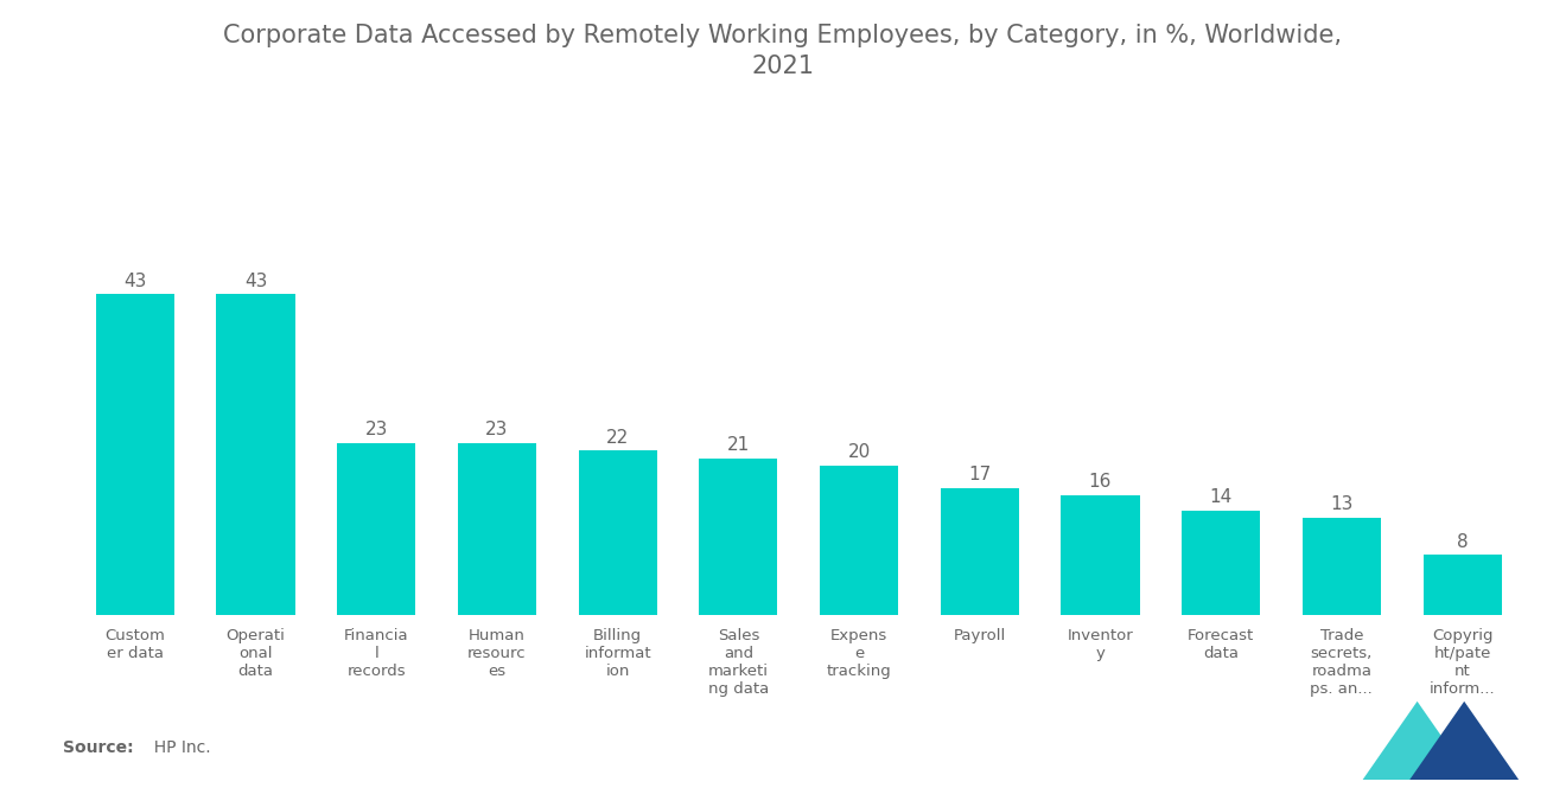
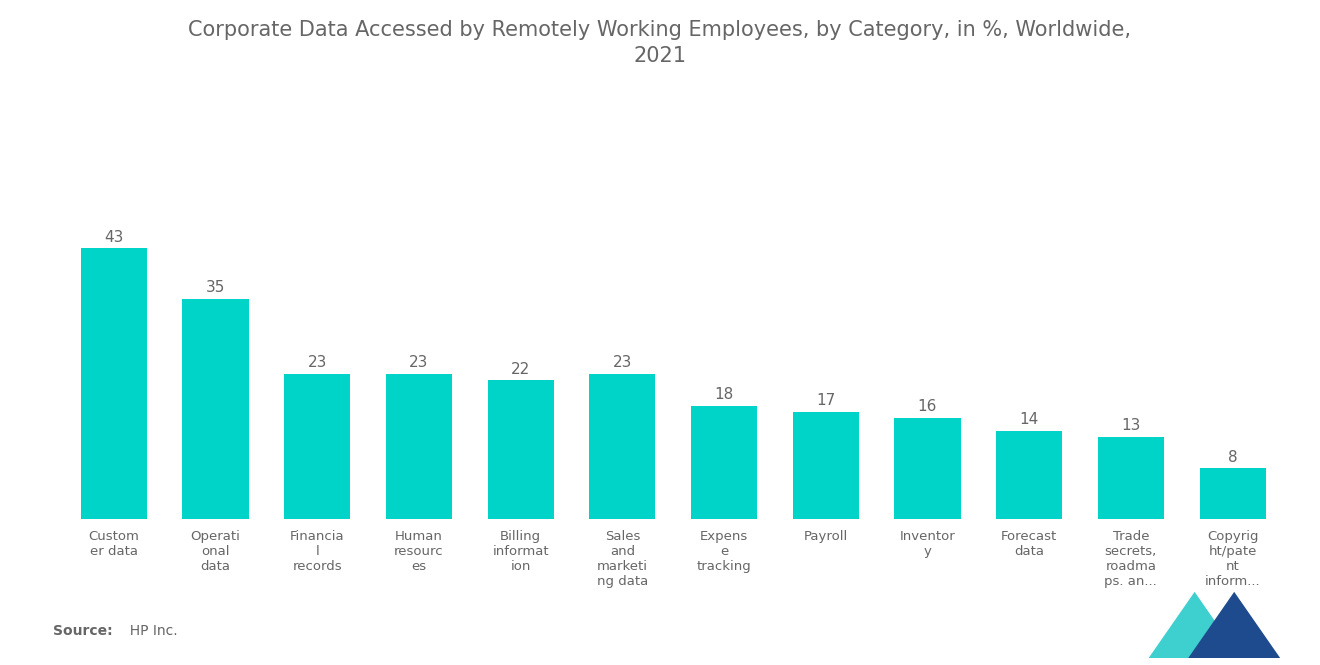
Operati onal data: 43 -> 35
Sales and marketi ng data: 21 -> 23
Expens e tracking: 20 -> 18
